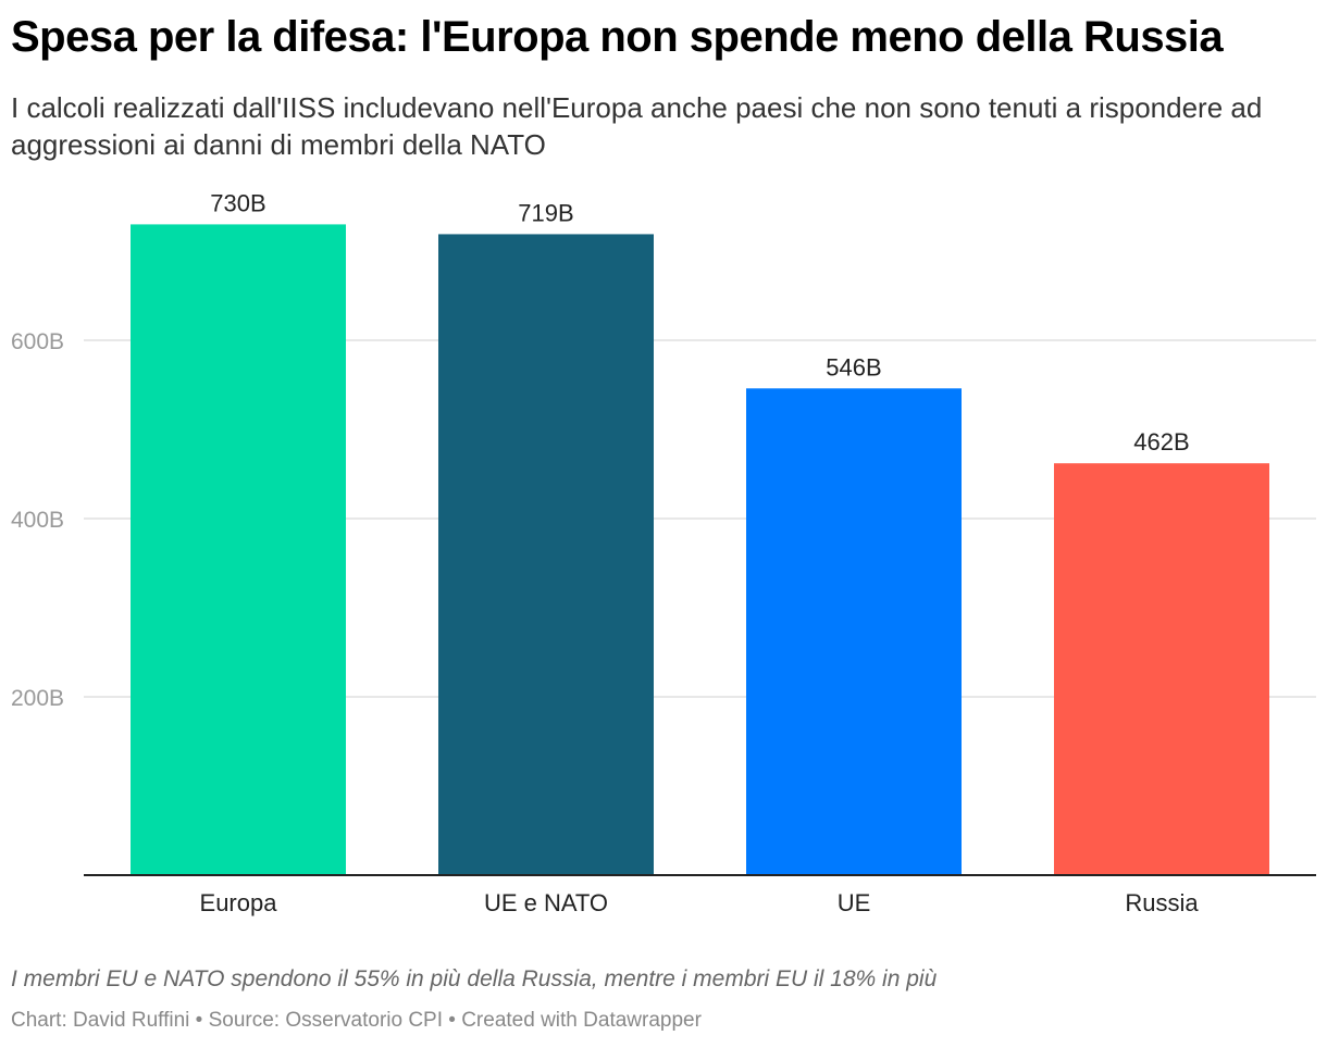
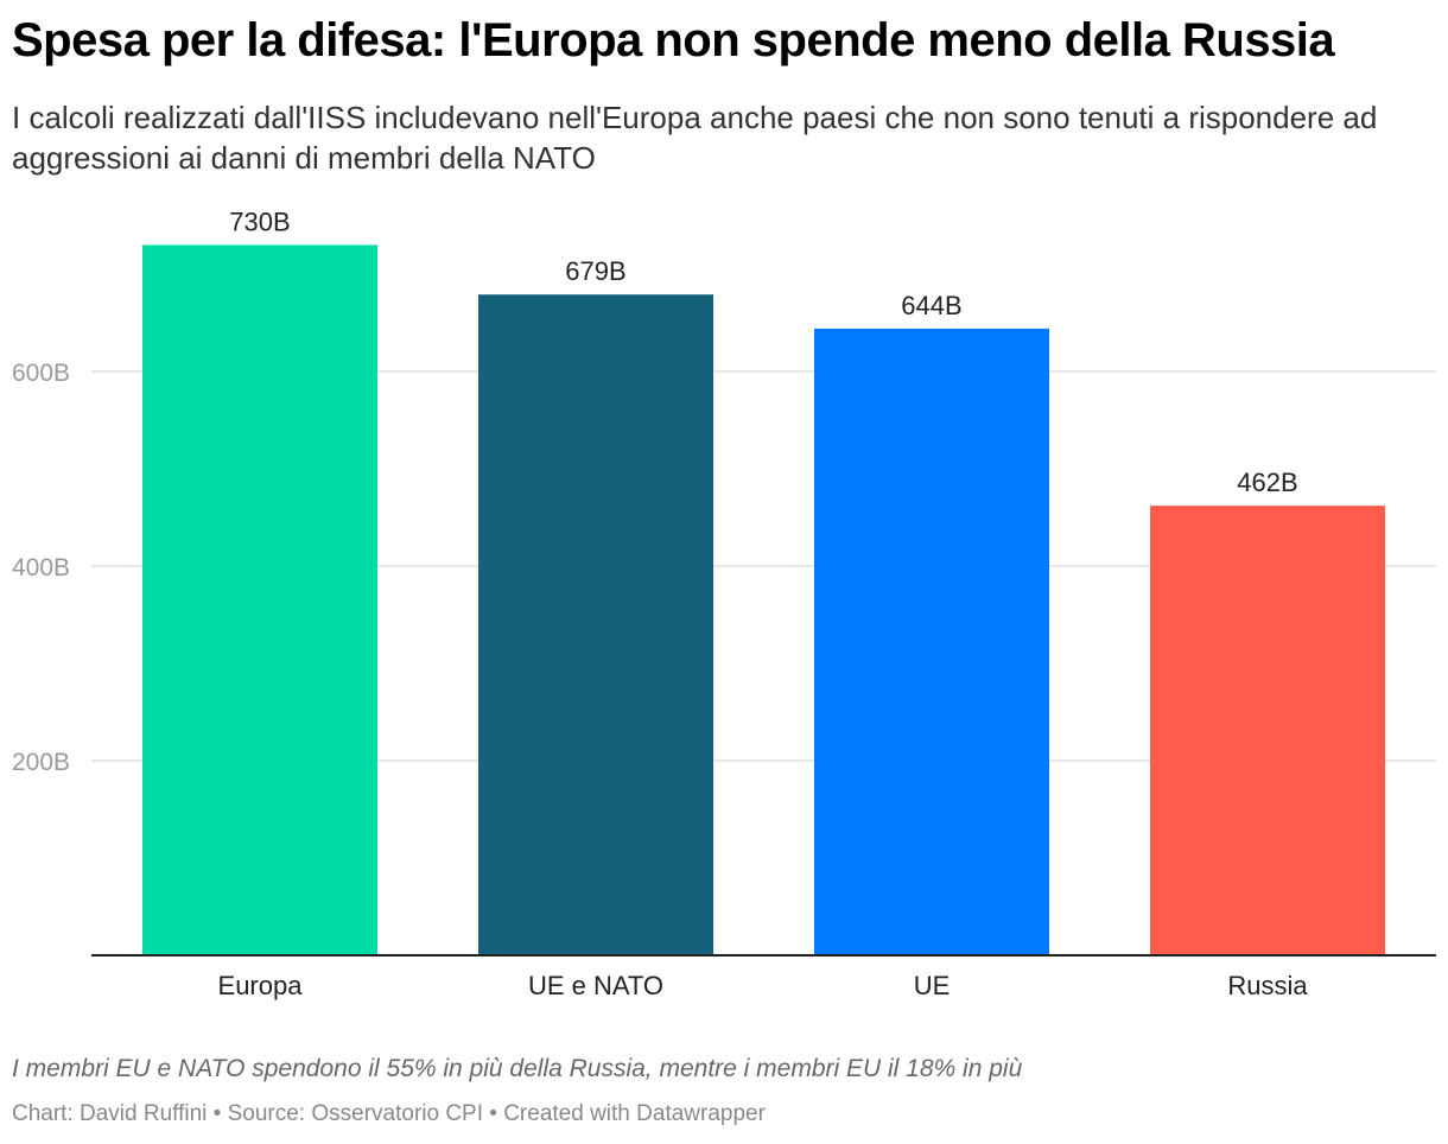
UE e NATO: 719B -> 679B
UE: 546B -> 644B
